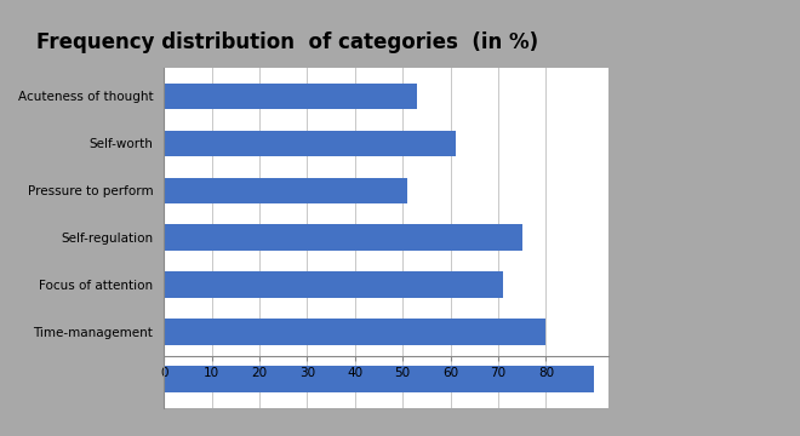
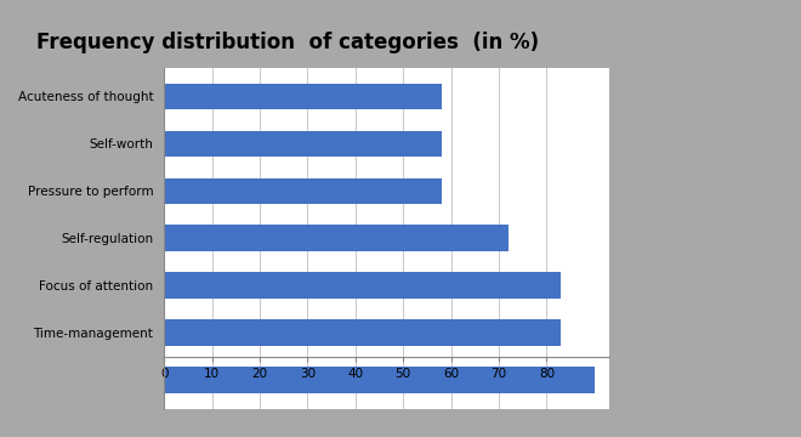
Acuteness of thought: 53 -> 58
Self-worth: 61 -> 58
Pressure to perform: 51 -> 58
Self-regulation: 75 -> 72
Focus of attention: 71 -> 83
Time-management: 80 -> 83
